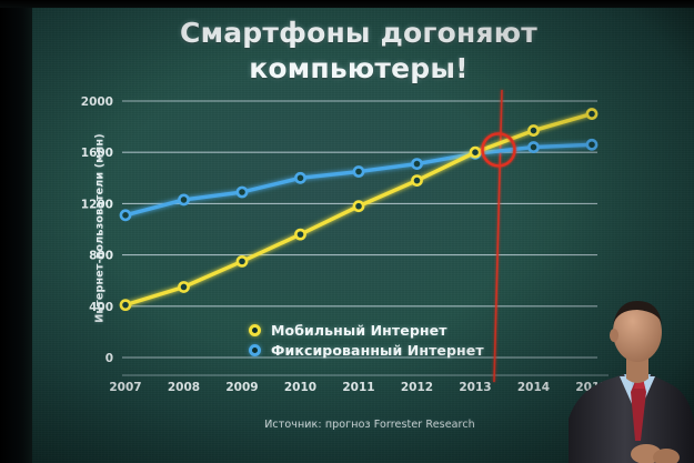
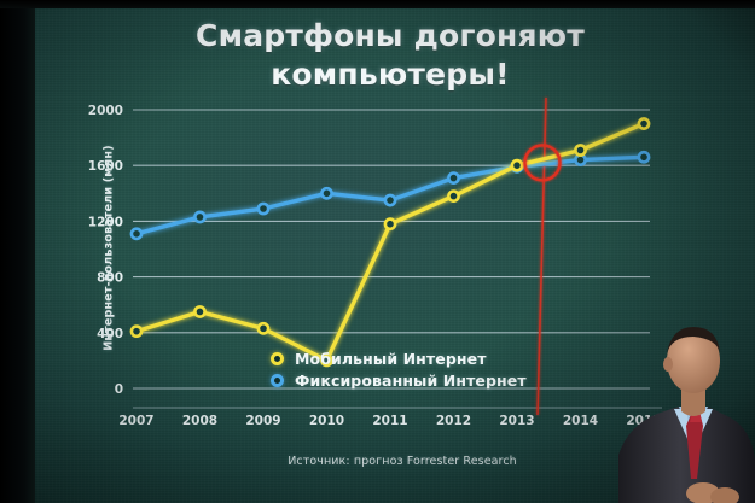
Мобильный Интернет/2009: 750 -> 430
Мобильный Интернет/2010: 960 -> 200
Фиксированный Интернет/2011: 1450 -> 1350
Мобильный Интернет/2014: 1770 -> 1710
